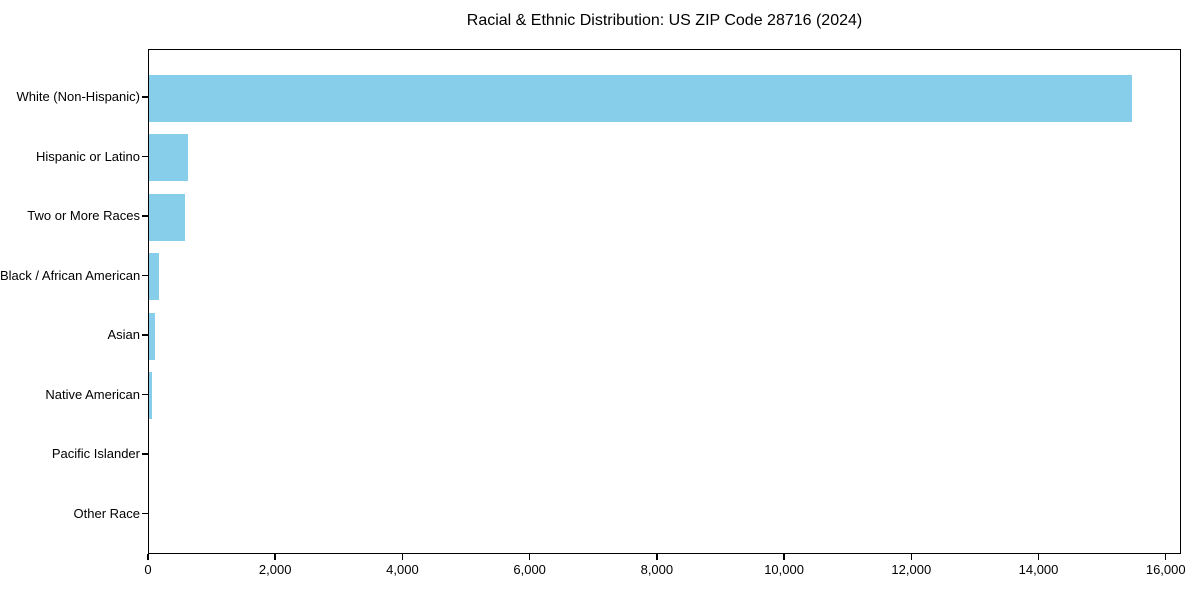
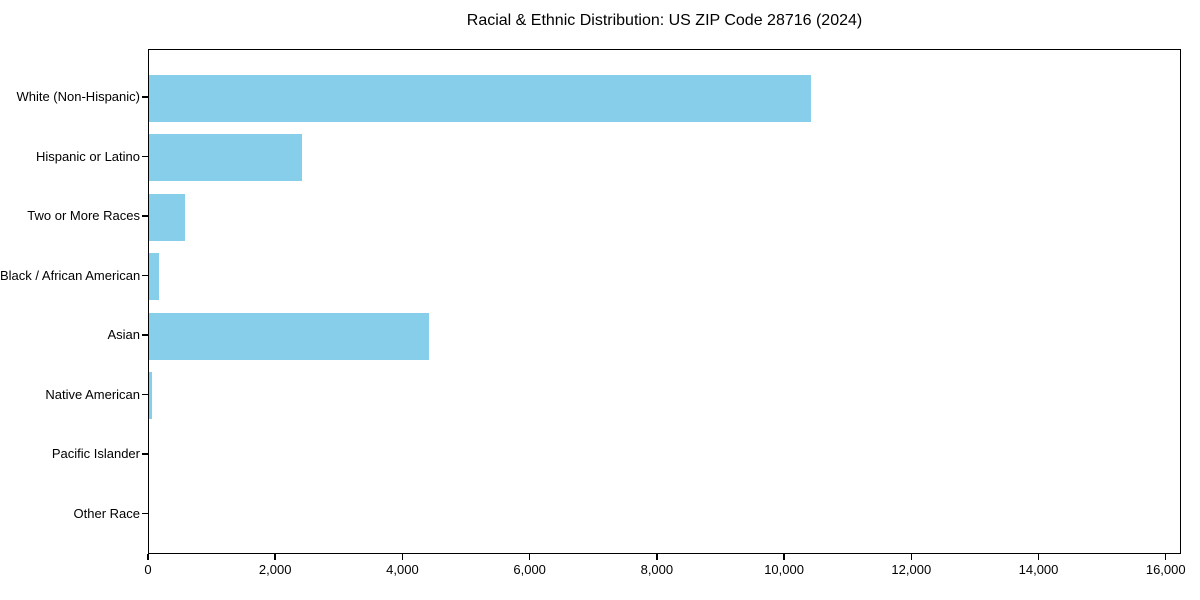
White (Non-Hispanic): 15500 -> 10400
Hispanic or Latino: 600 -> 2400
Asian: 100 -> 4400
